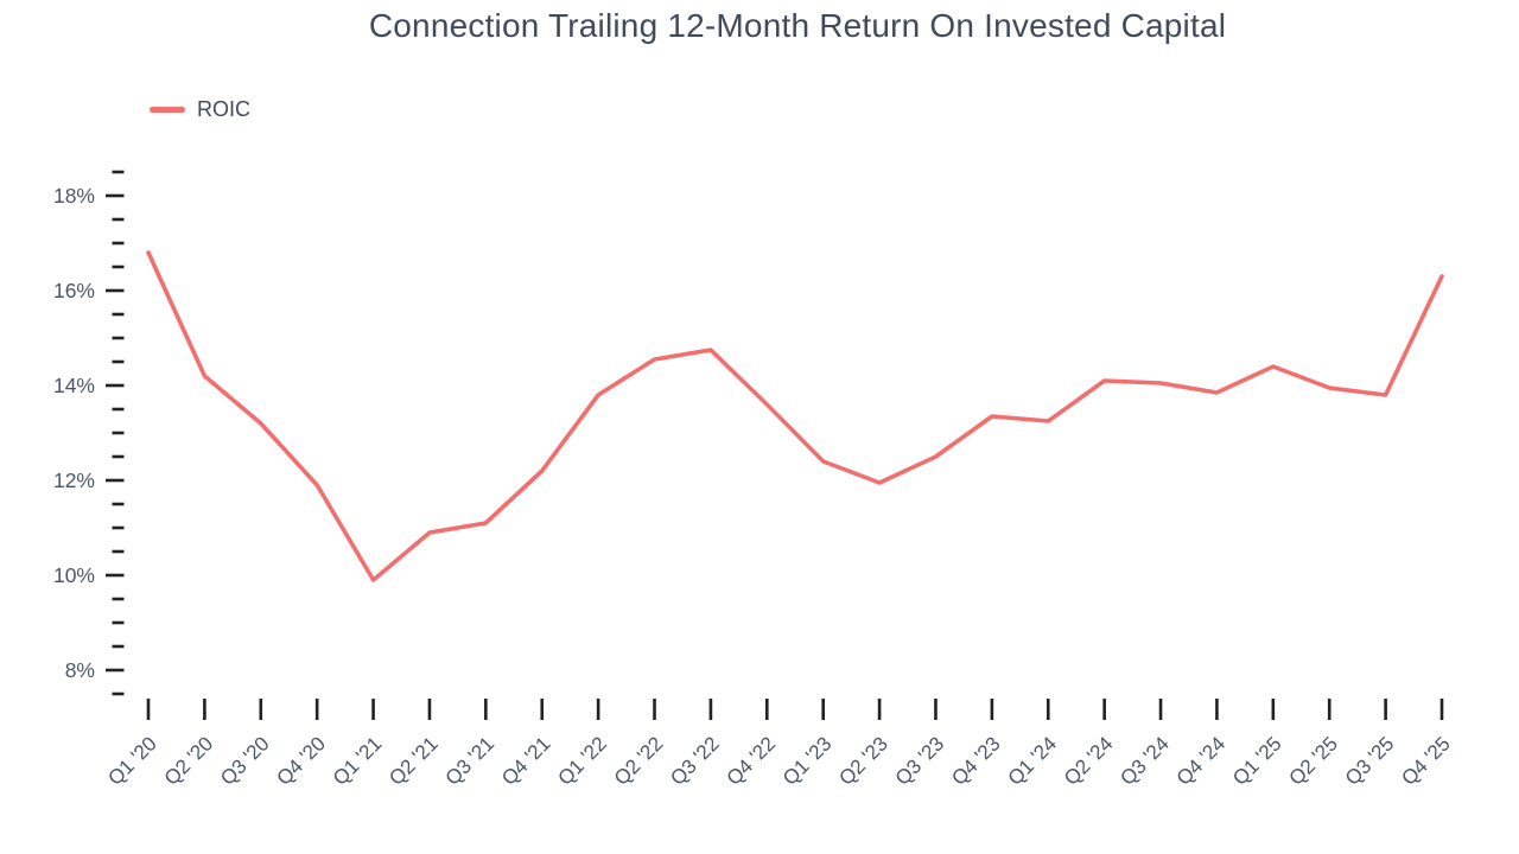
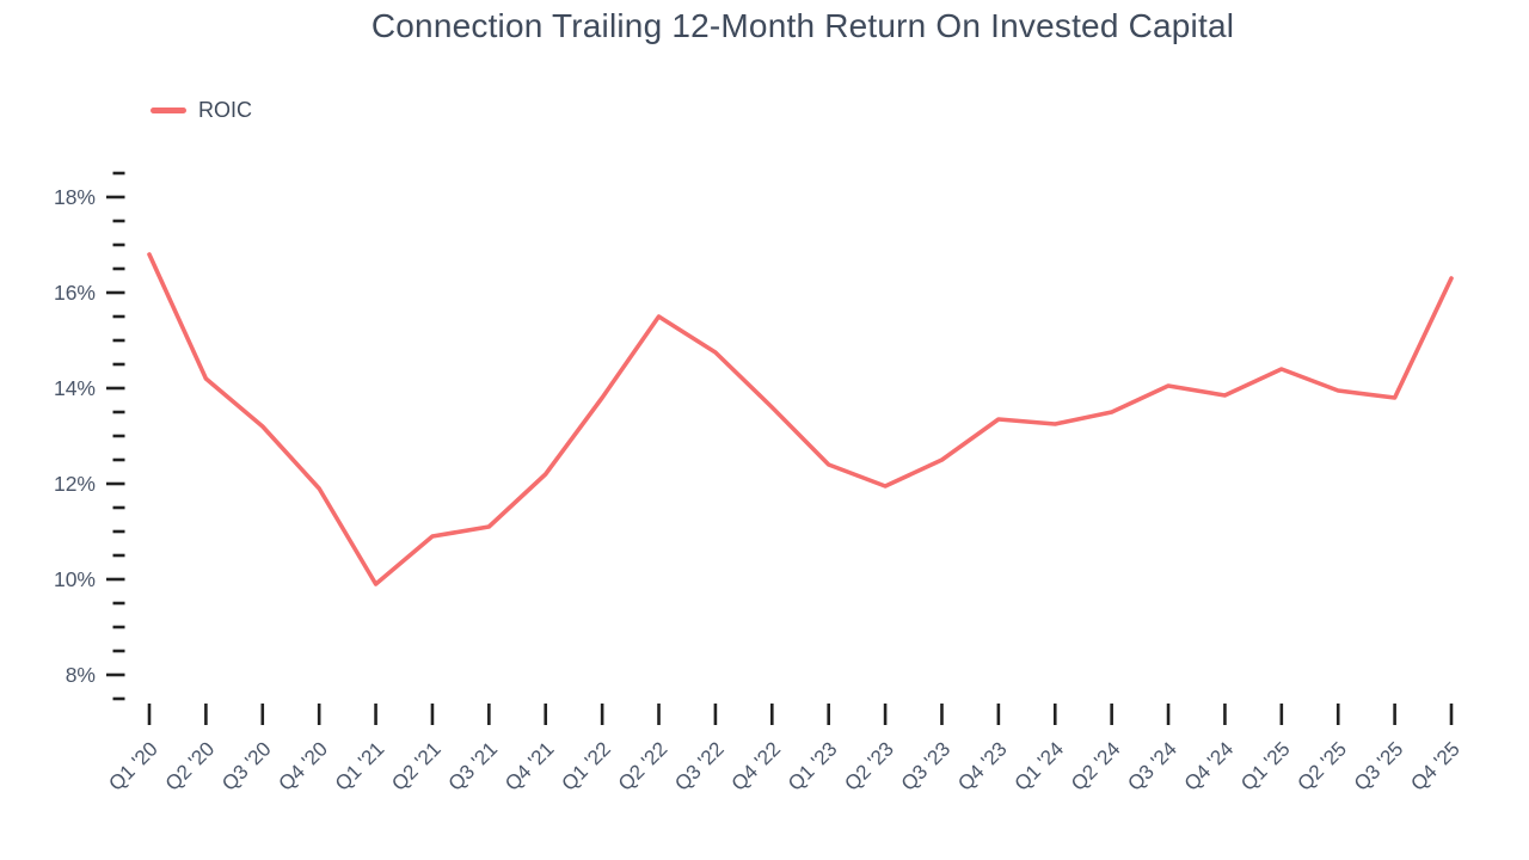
Q2 '22: 14.6% -> 15.5%
Q2 '24: 14.1% -> 13.5%
